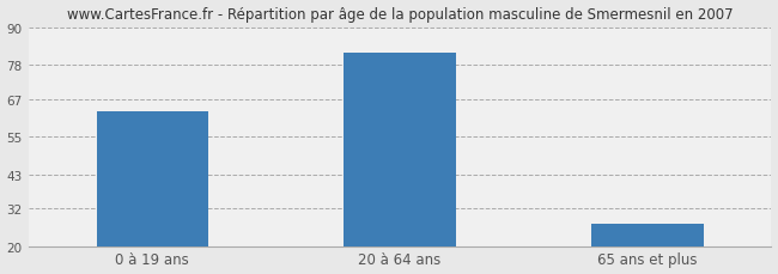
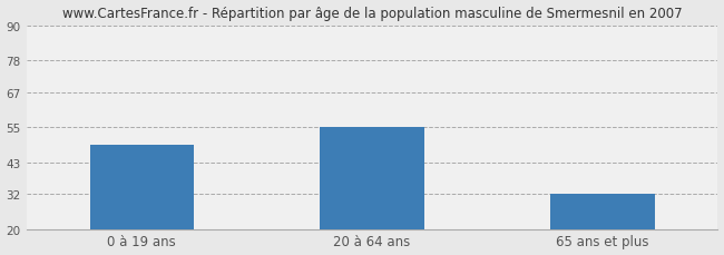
0 à 19 ans: 63 -> 49
20 à 64 ans: 82 -> 55
65 ans et plus: 27 -> 32
